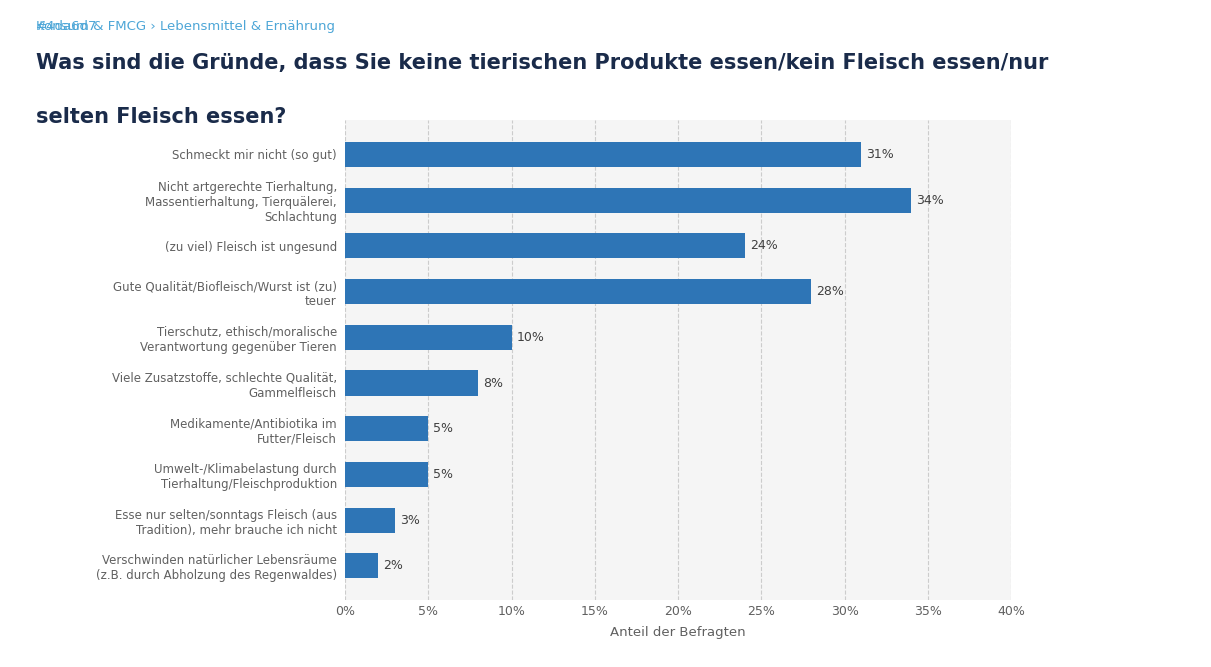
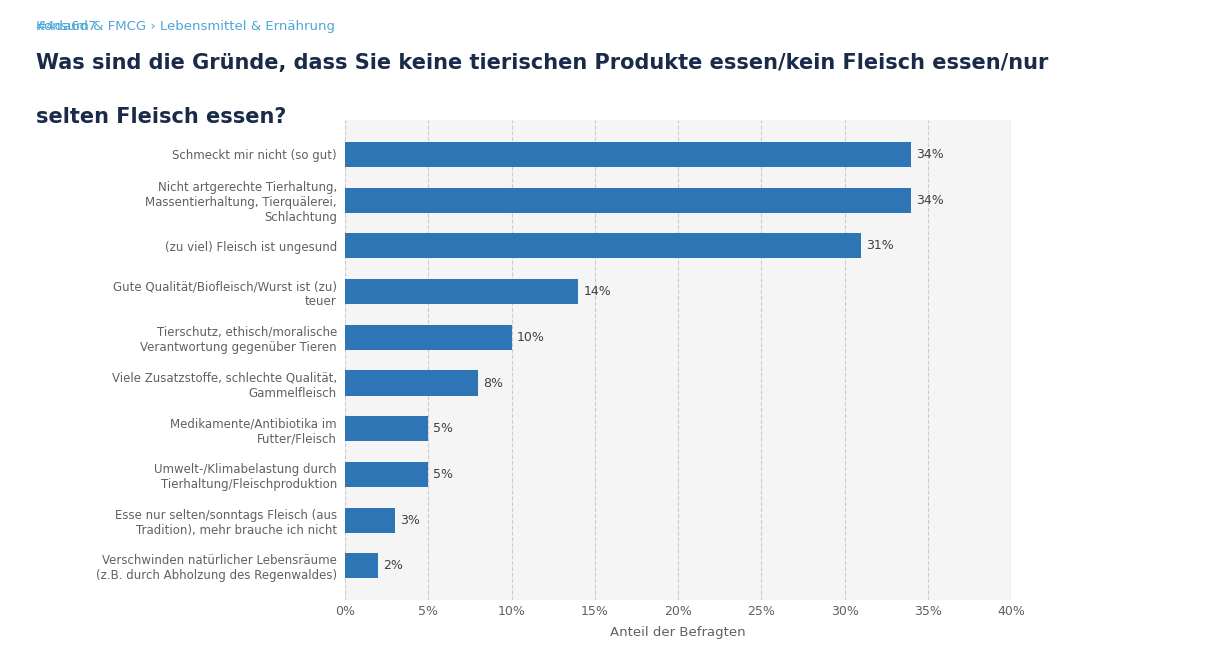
Schmeckt mir nicht (so gut): 31% -> 34%
(zu viel) Fleisch ist ungesund: 24% -> 31%
Gute Qualität/Biofleisch/Wurst ist (zu) teuer: 28% -> 14%
